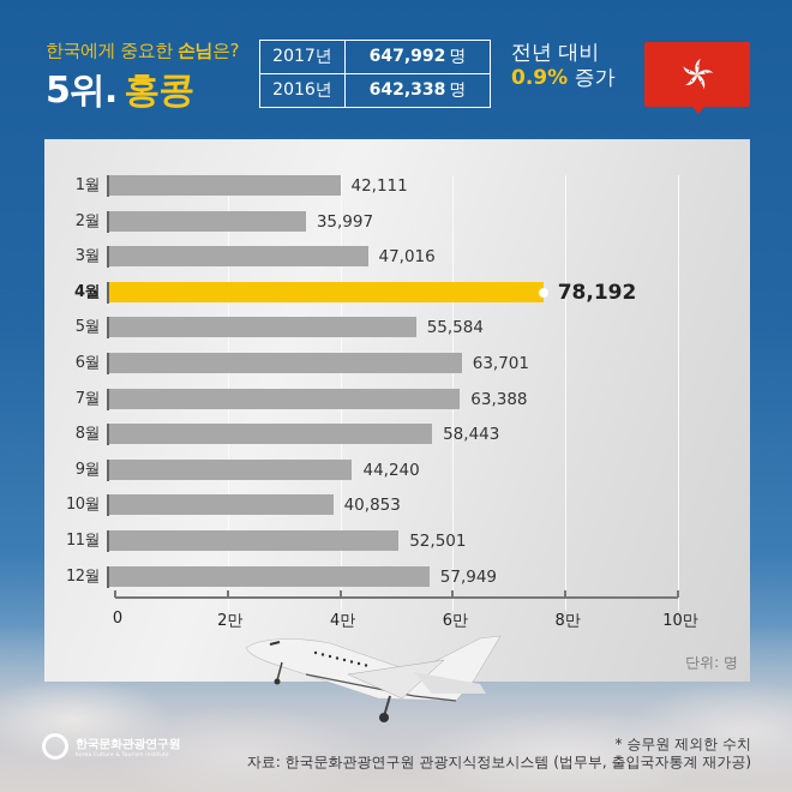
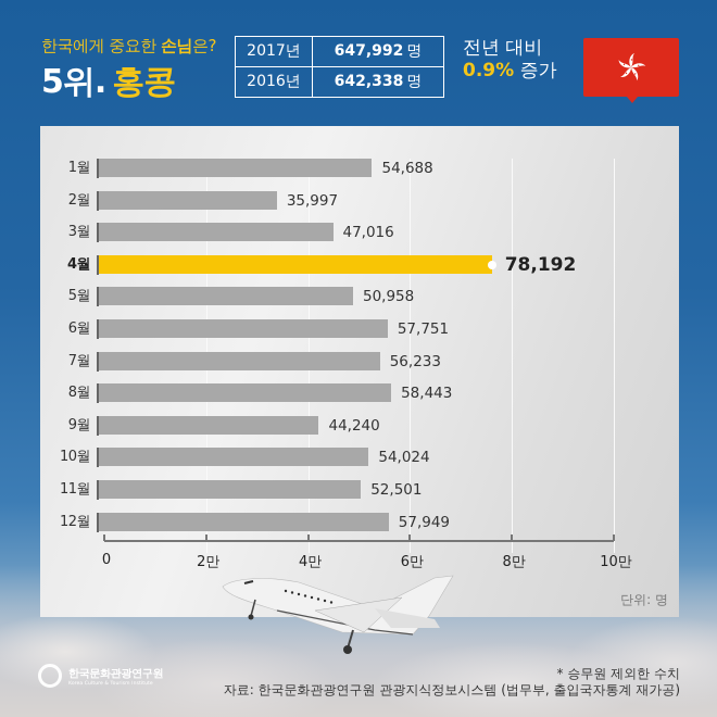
1월: 42,111 -> 54,688
5월: 55,584 -> 50,958
6월: 63,701 -> 57,751
7월: 63,388 -> 56,233
10월: 40,853 -> 54,024
